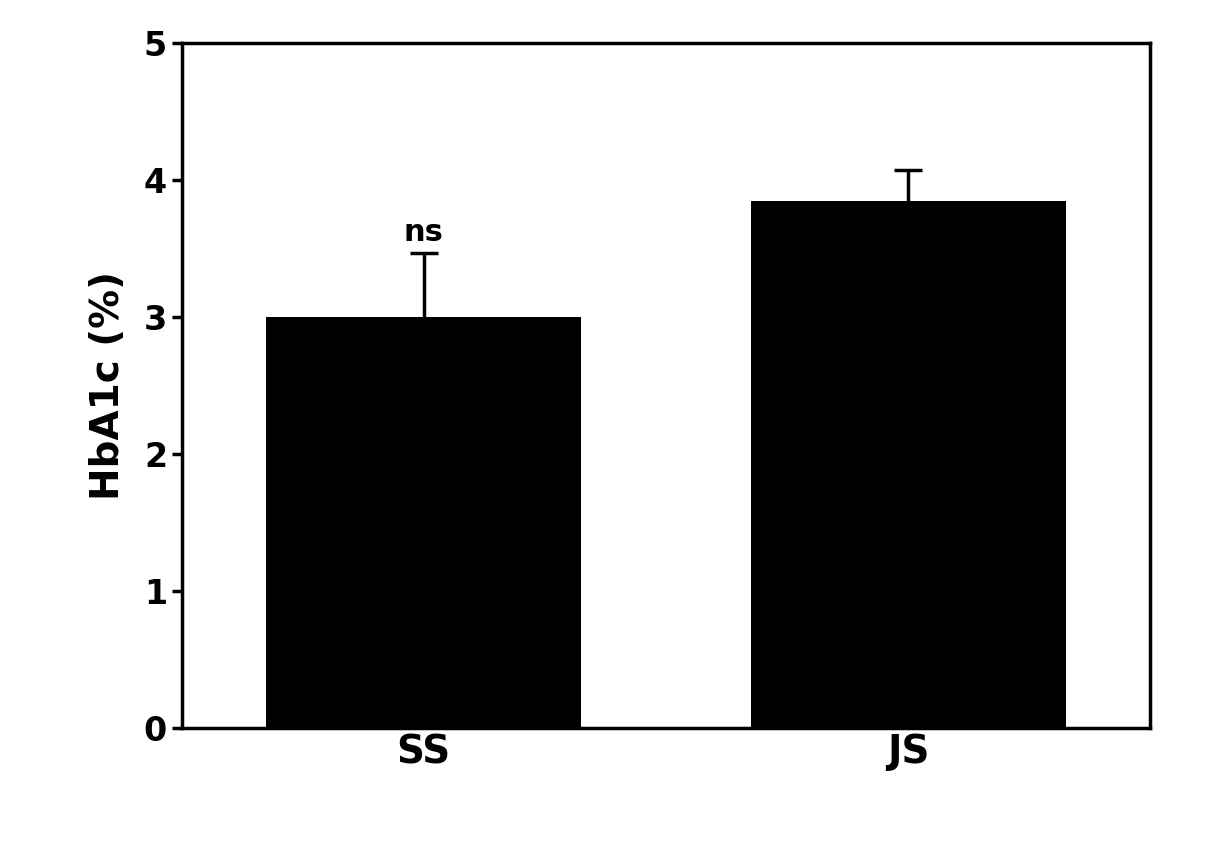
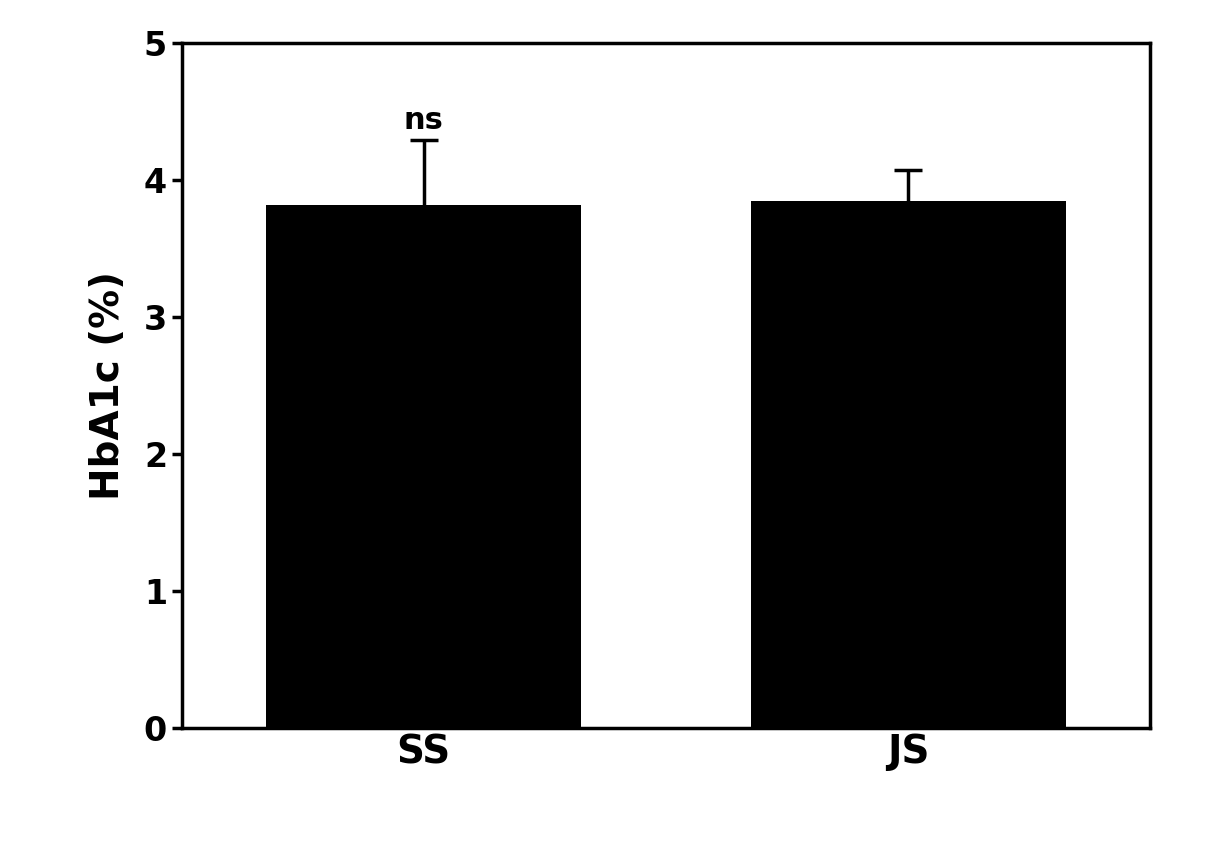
SS: 3.00 -> 3.82
